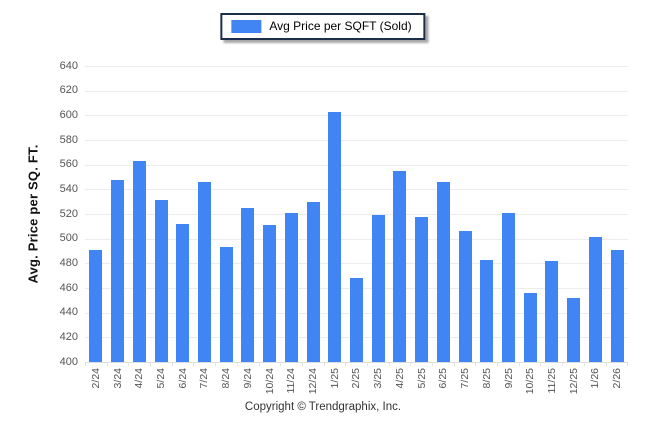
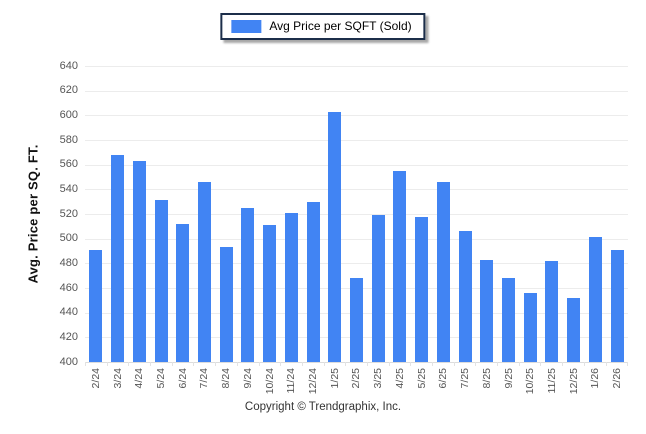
3/24: 548 -> 568
9/25: 521 -> 468
